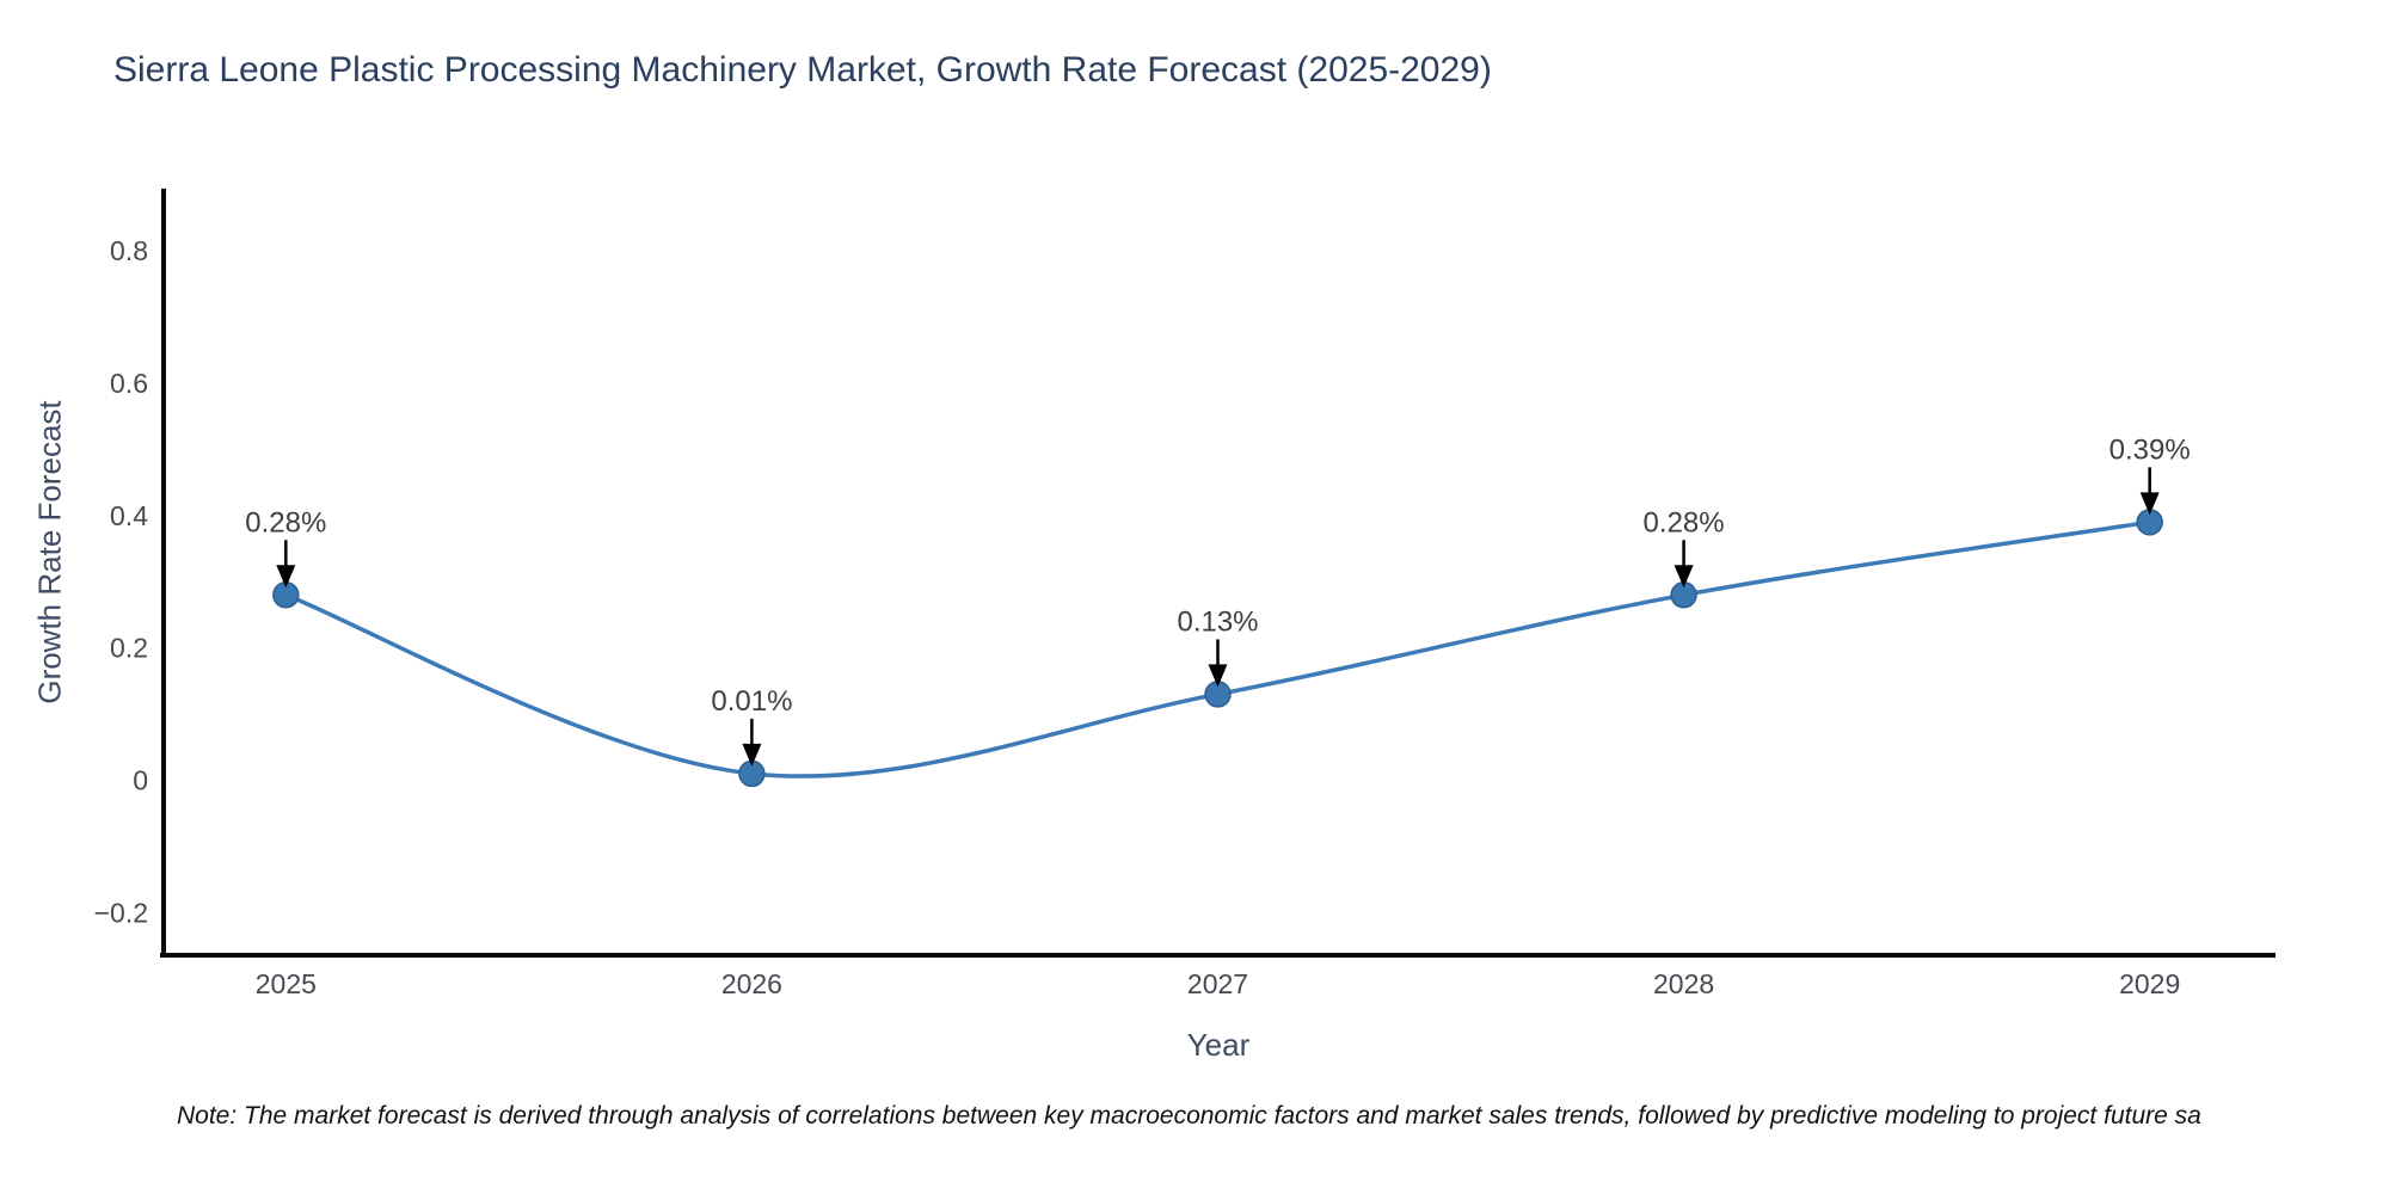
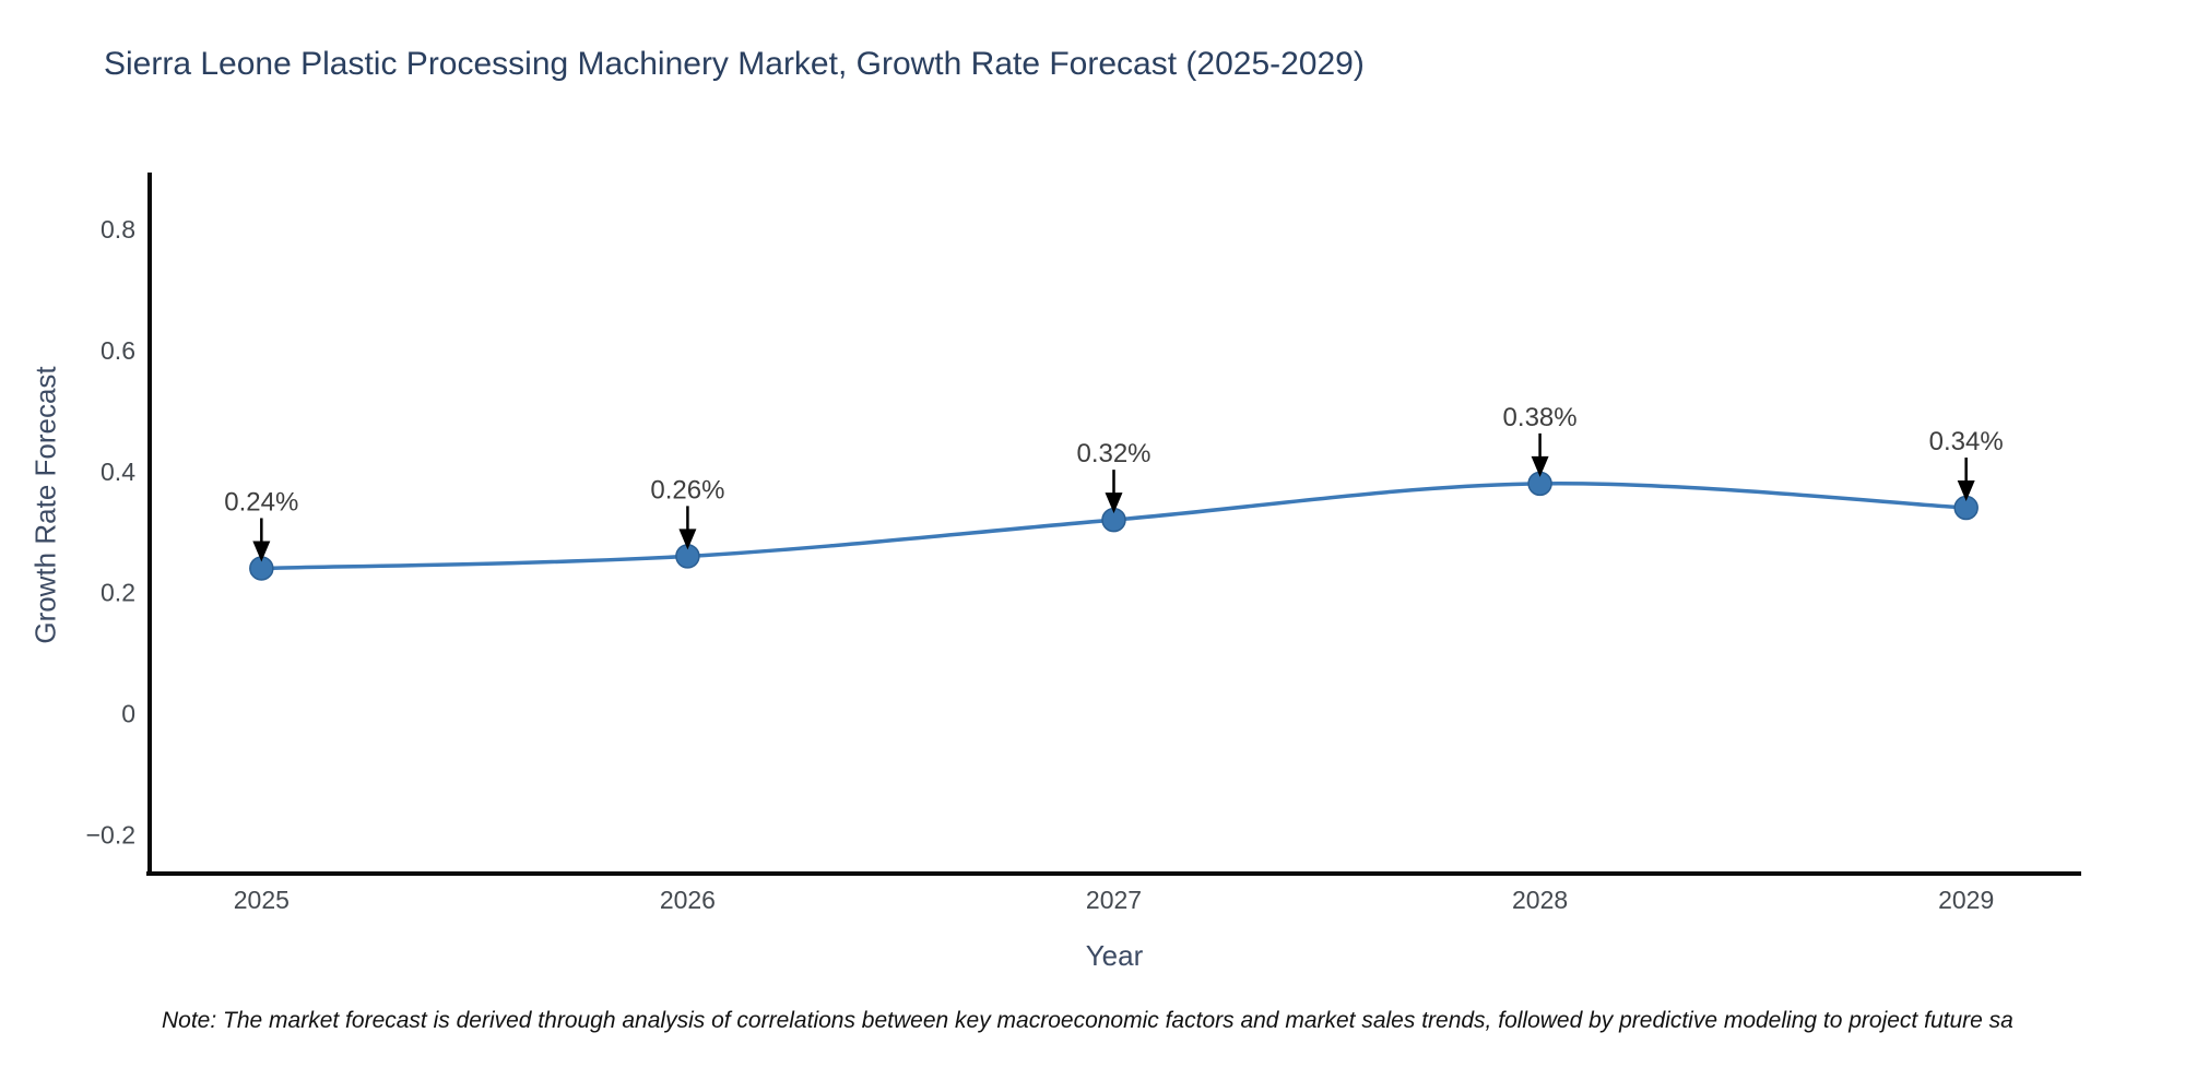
2025: 0.28% -> 0.24%
2026: 0.01% -> 0.26%
2027: 0.13% -> 0.32%
2028: 0.28% -> 0.38%
2029: 0.39% -> 0.34%
